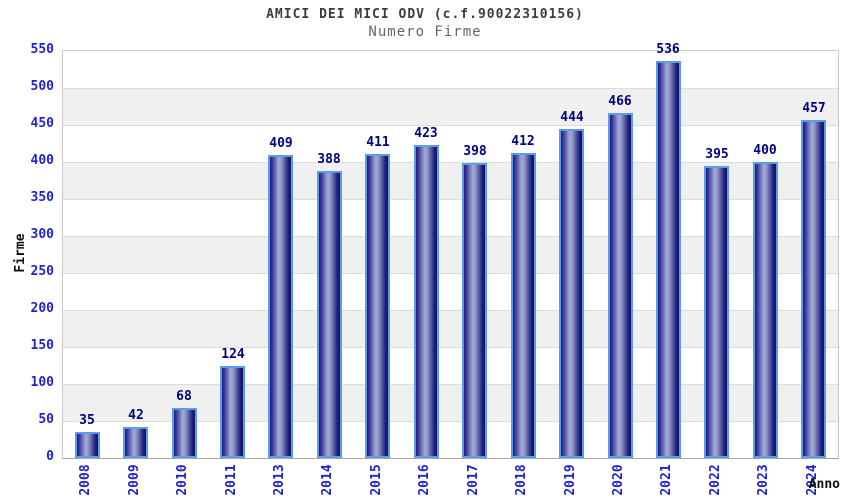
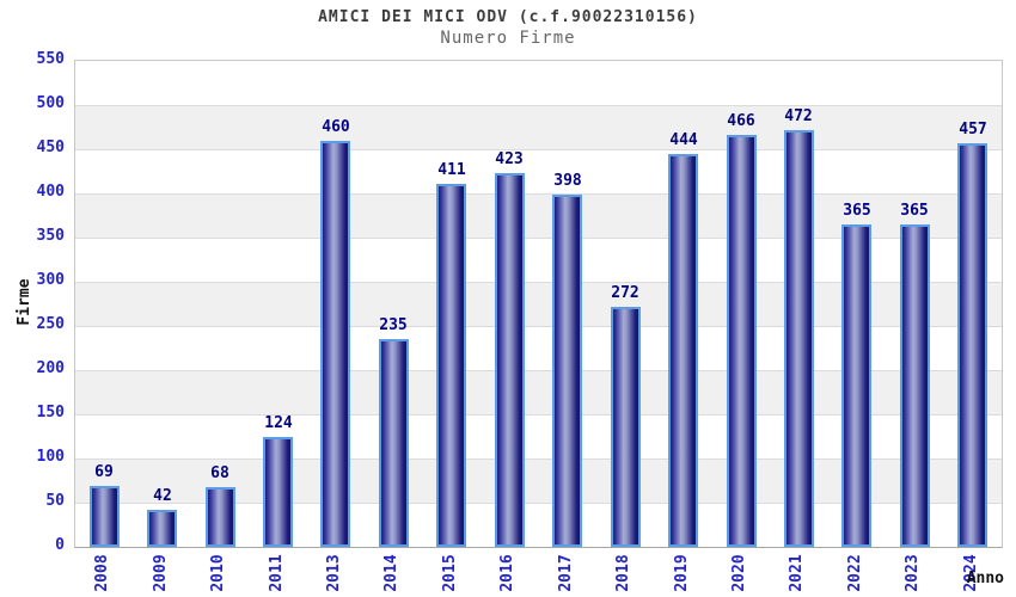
2008: 35 -> 69
2013: 409 -> 460
2014: 388 -> 235
2018: 412 -> 272
2021: 536 -> 472
2022: 395 -> 365
2023: 400 -> 365
